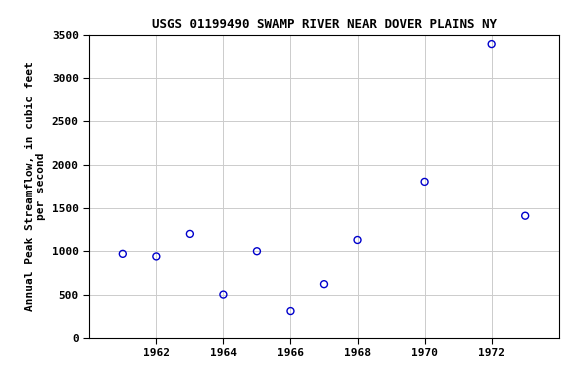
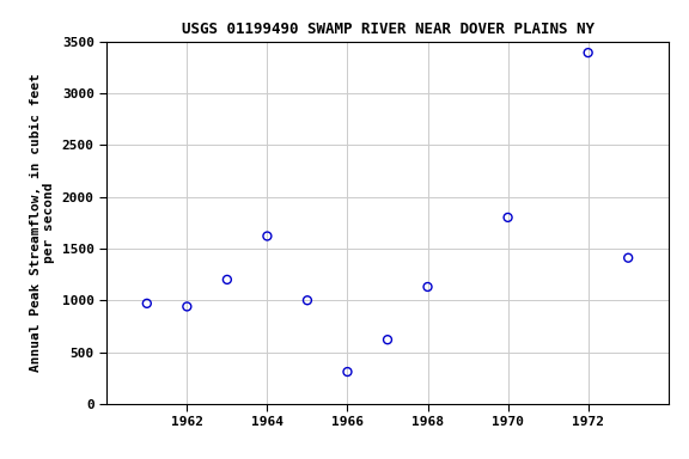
1964: 500 -> 1620
